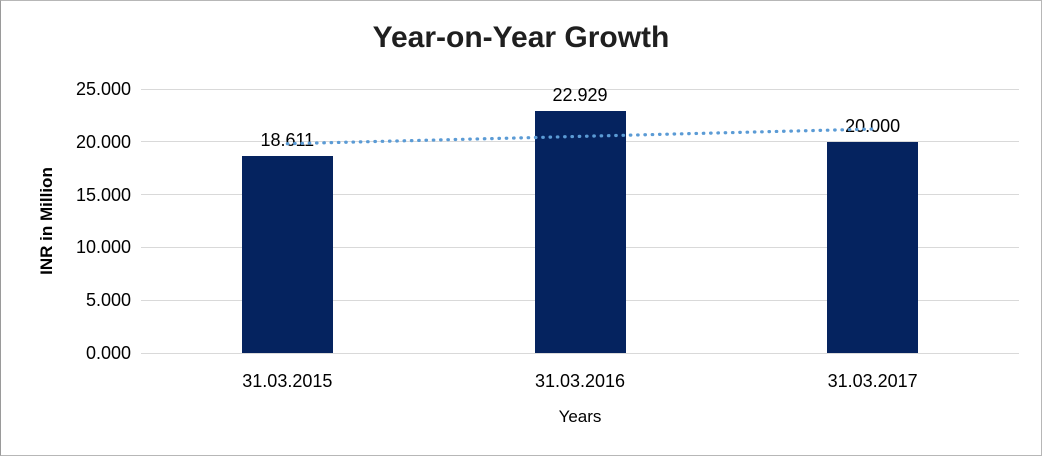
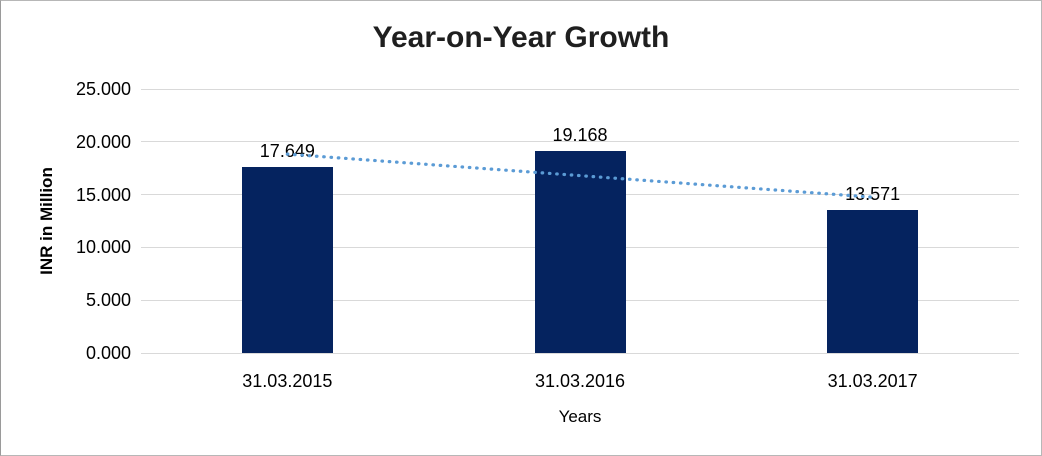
31.03.2015: 18.611 -> 17.649
31.03.2016: 22.929 -> 19.168
31.03.2017: 20.000 -> 13.571
